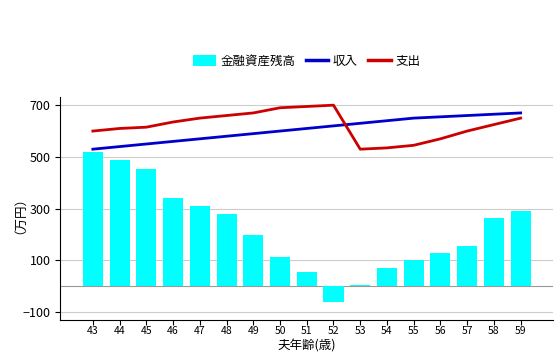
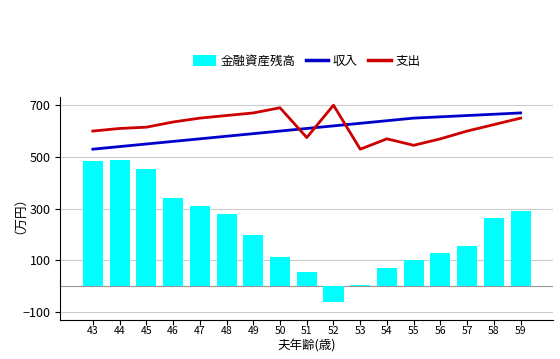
金融資産残高/43: 520 -> 485
支出/51: 695 -> 575
支出/54: 535 -> 570
